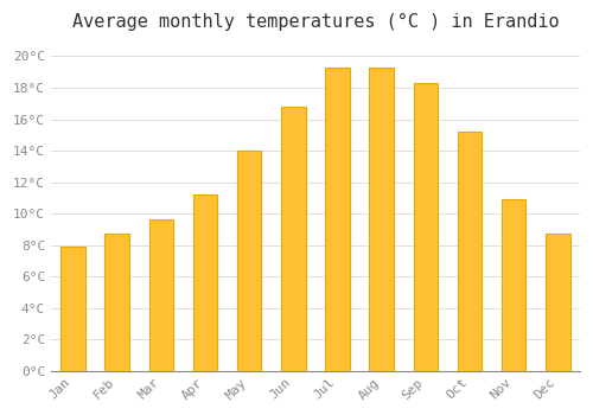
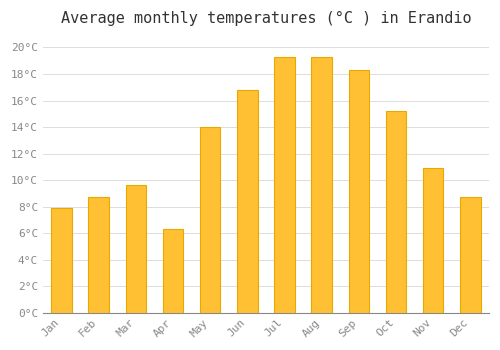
Apr: 11.2°C -> 6.3°C
